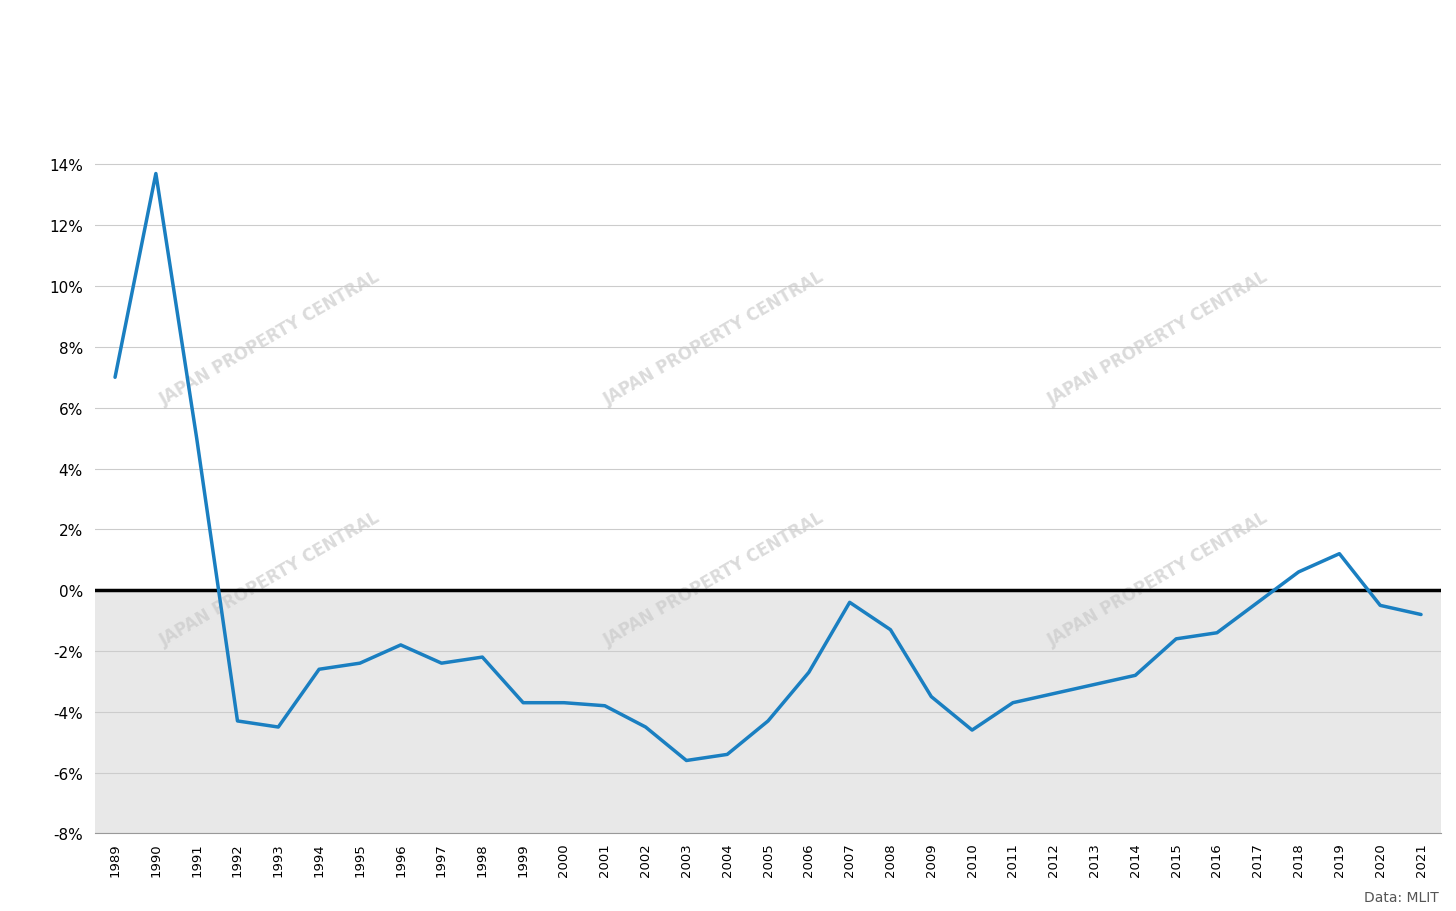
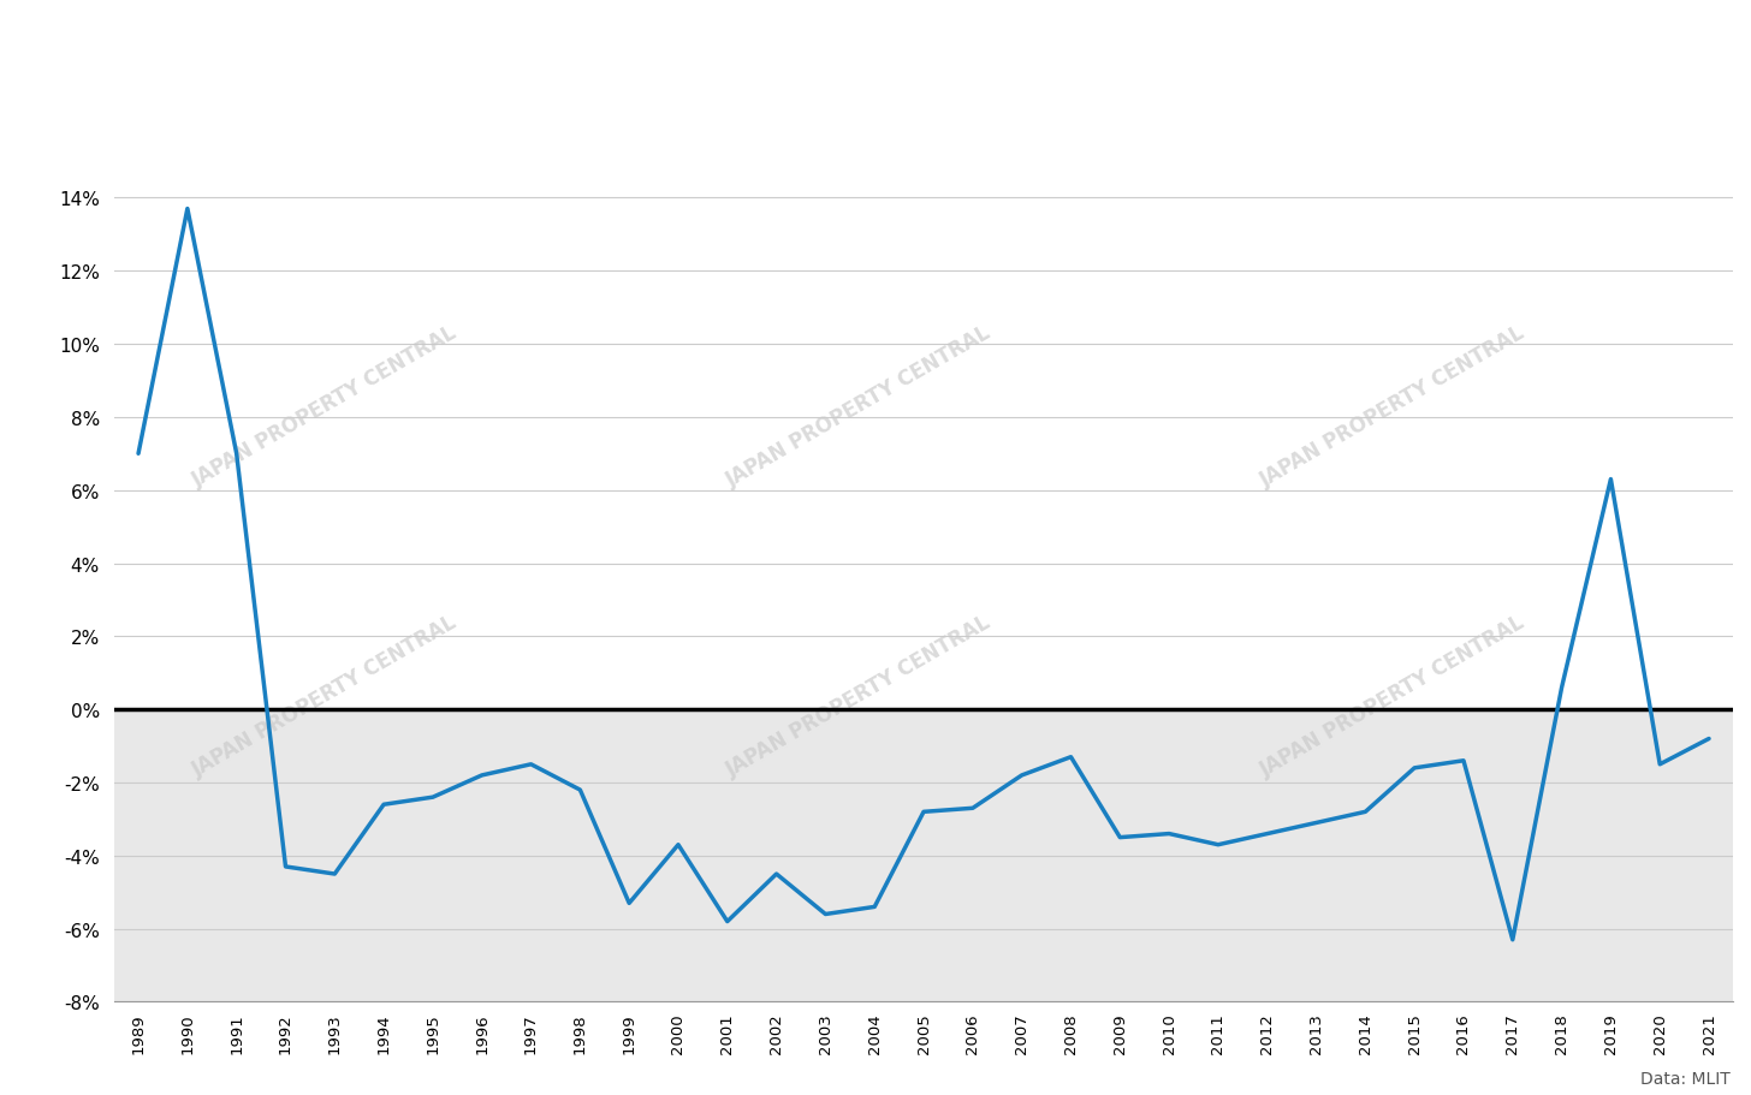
1991: 5.0% -> 7.0%
1997: -2.4% -> -1.5%
1999: -3.7% -> -5.3%
2001: -3.8% -> -5.8%
2005: -4.3% -> -2.8%
2007: -0.4% -> -1.8%
2010: -4.6% -> -3.4%
2017: -0.4% -> -6.3%
2019: 1.2% -> 6.3%
2020: -0.5% -> -1.5%
